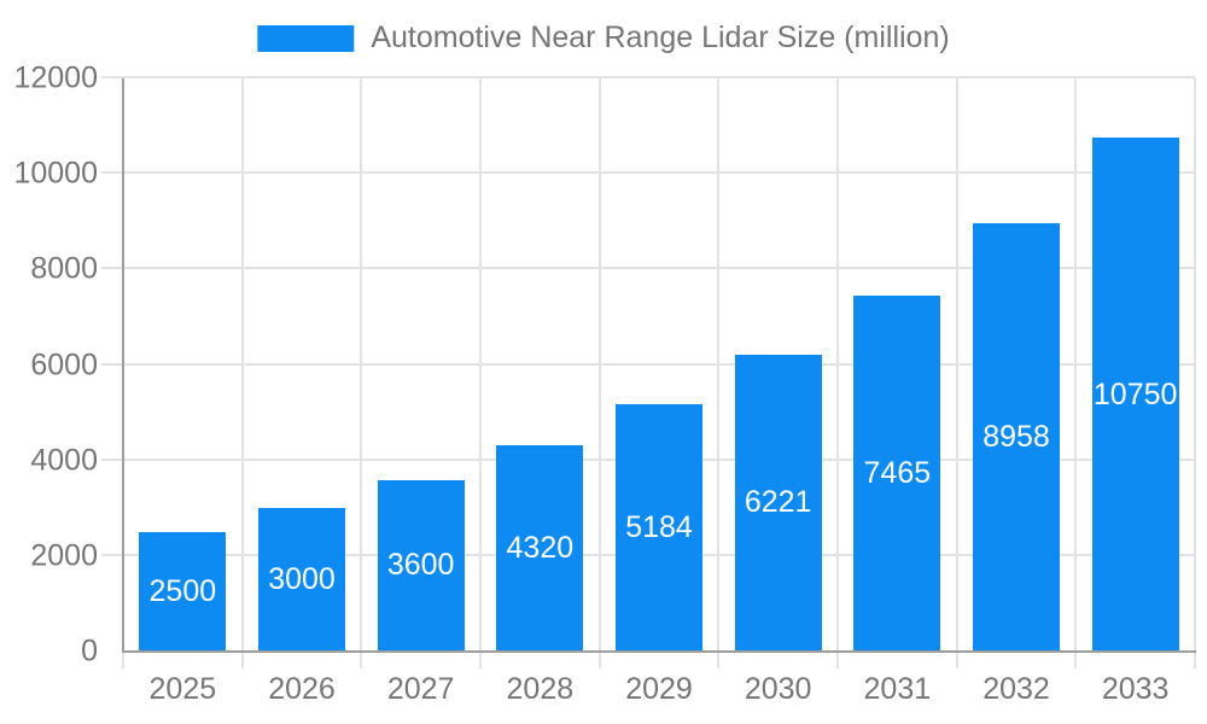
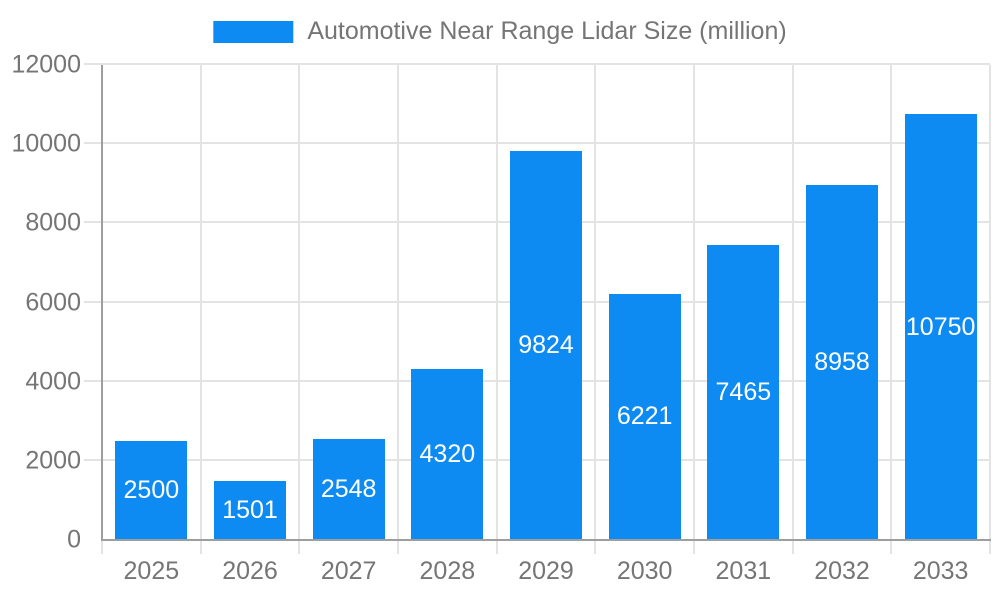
2026: 3000 -> 1501
2027: 3600 -> 2548
2029: 5184 -> 9824
